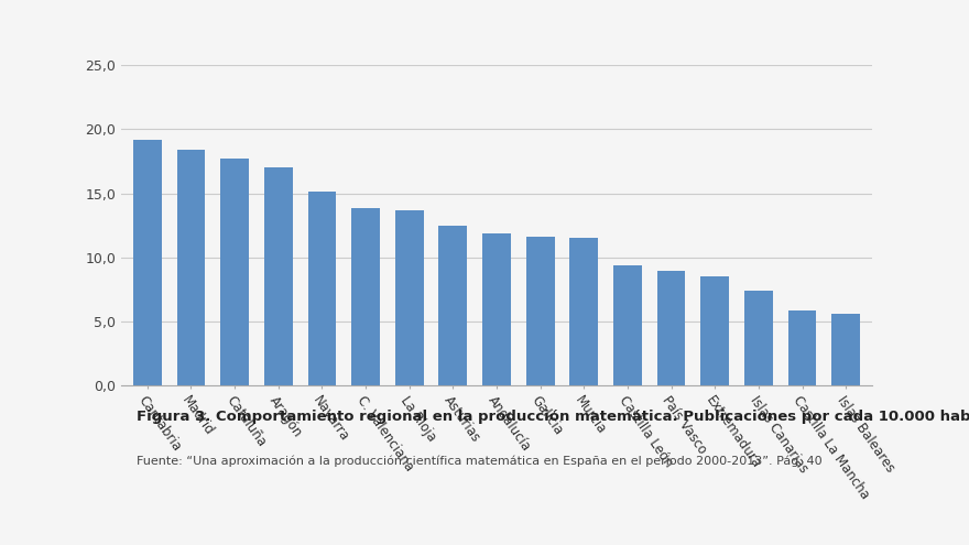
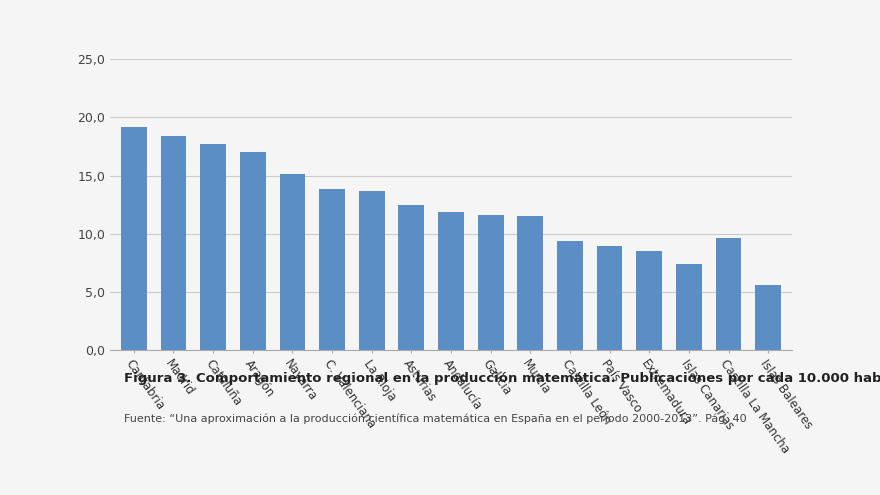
Castilla La Mancha: 5,8 -> 9,6
